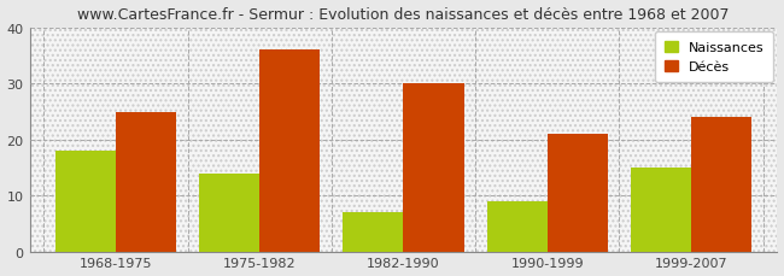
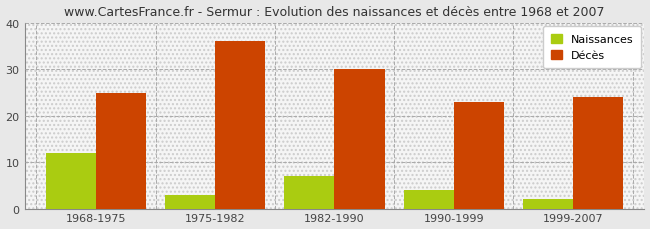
Naissances/1968-1975: 18 -> 12
Naissances/1975-1982: 14 -> 3
Naissances/1990-1999: 9 -> 4
Décès/1990-1999: 21 -> 23
Naissances/1999-2007: 15 -> 2
